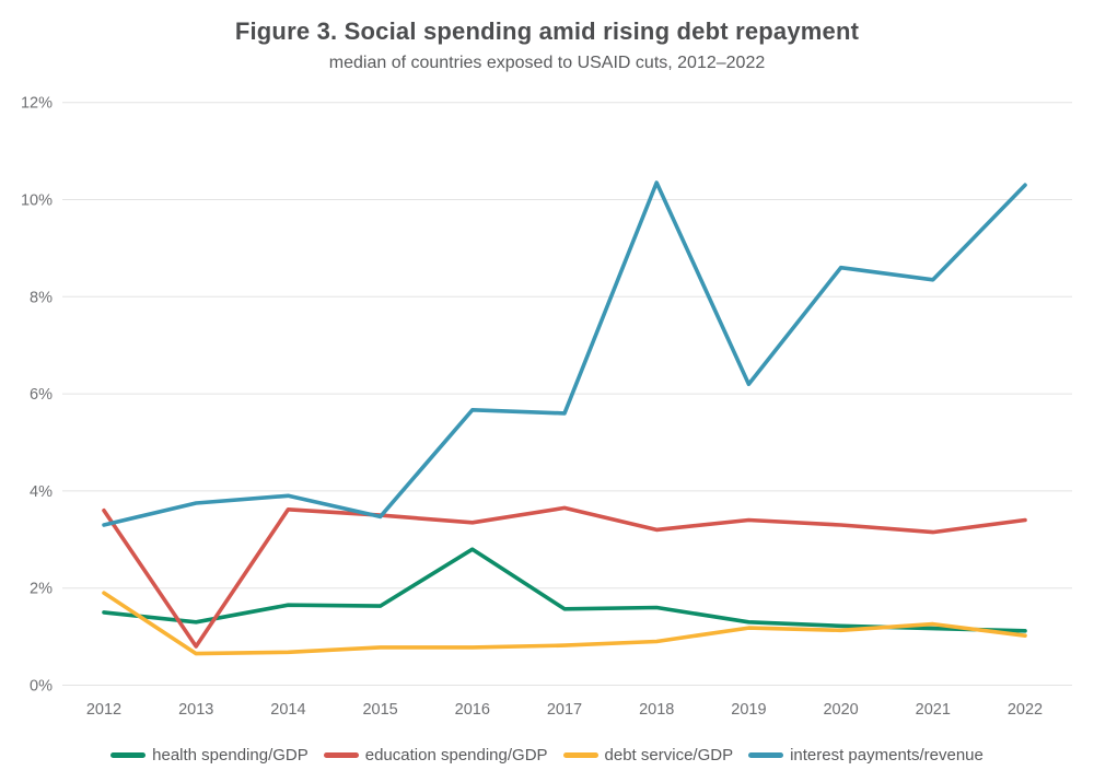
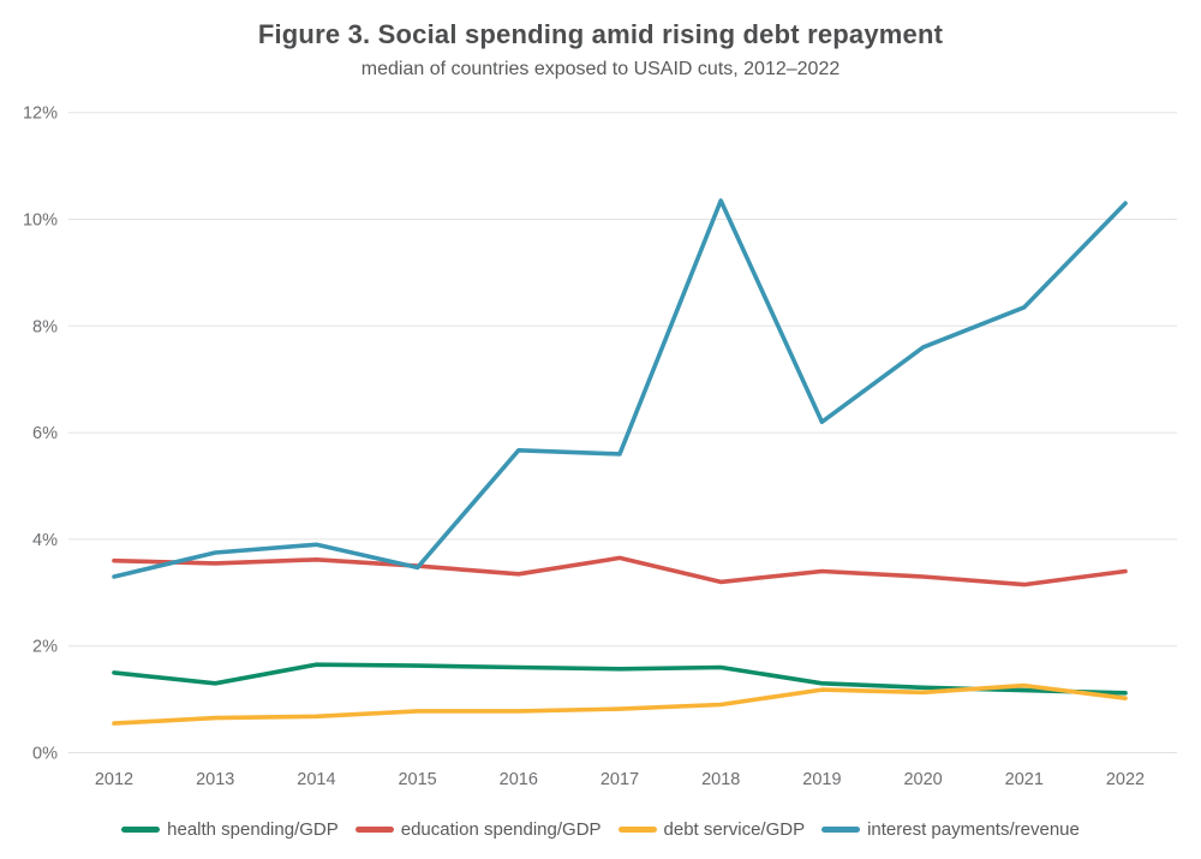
debt service/GDP/2012: 1.9% -> 0.6%
education spending/GDP/2013: 0.8% -> 3.5%
health spending/GDP/2016: 2.8% -> 1.6%
interest payments/revenue/2020: 8.6% -> 7.6%
